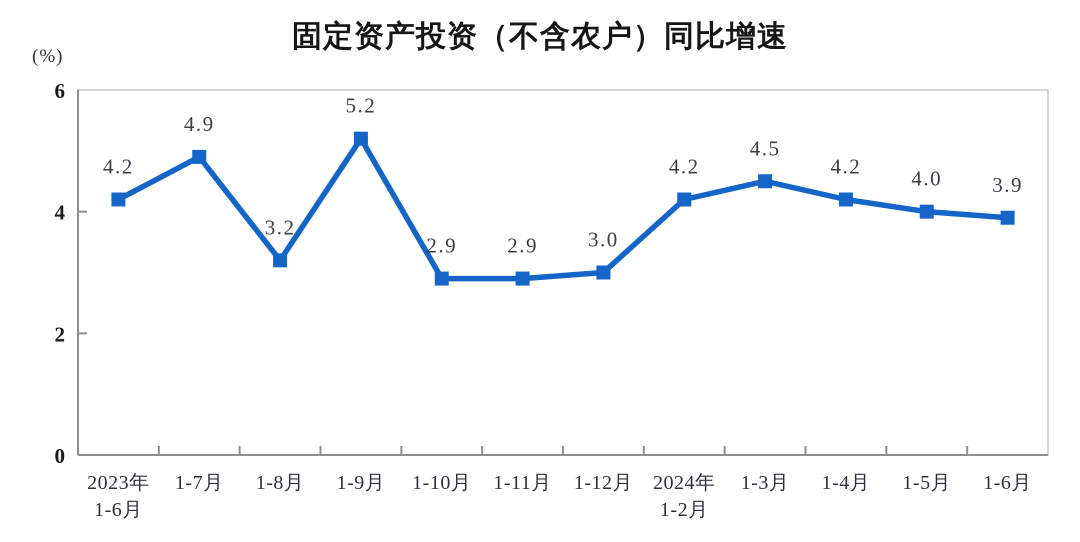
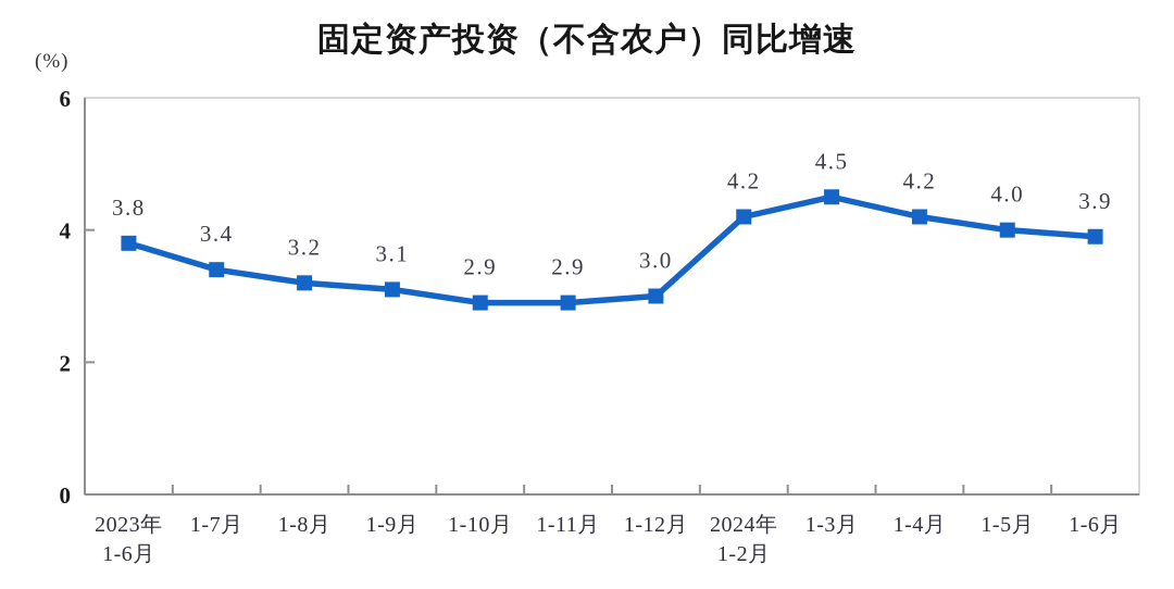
2023年 1-6月: 4.2 -> 3.8
1-7月: 4.9 -> 3.4
1-9月: 5.2 -> 3.1
